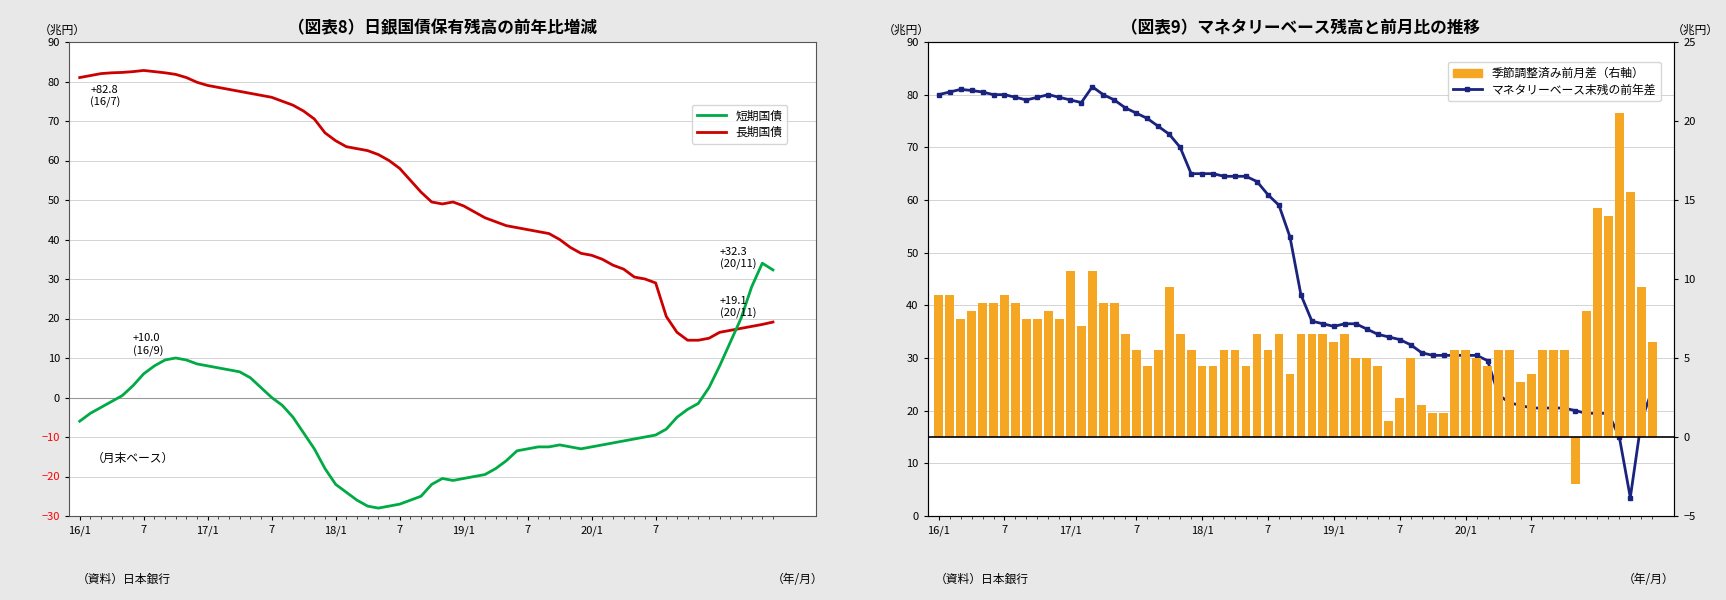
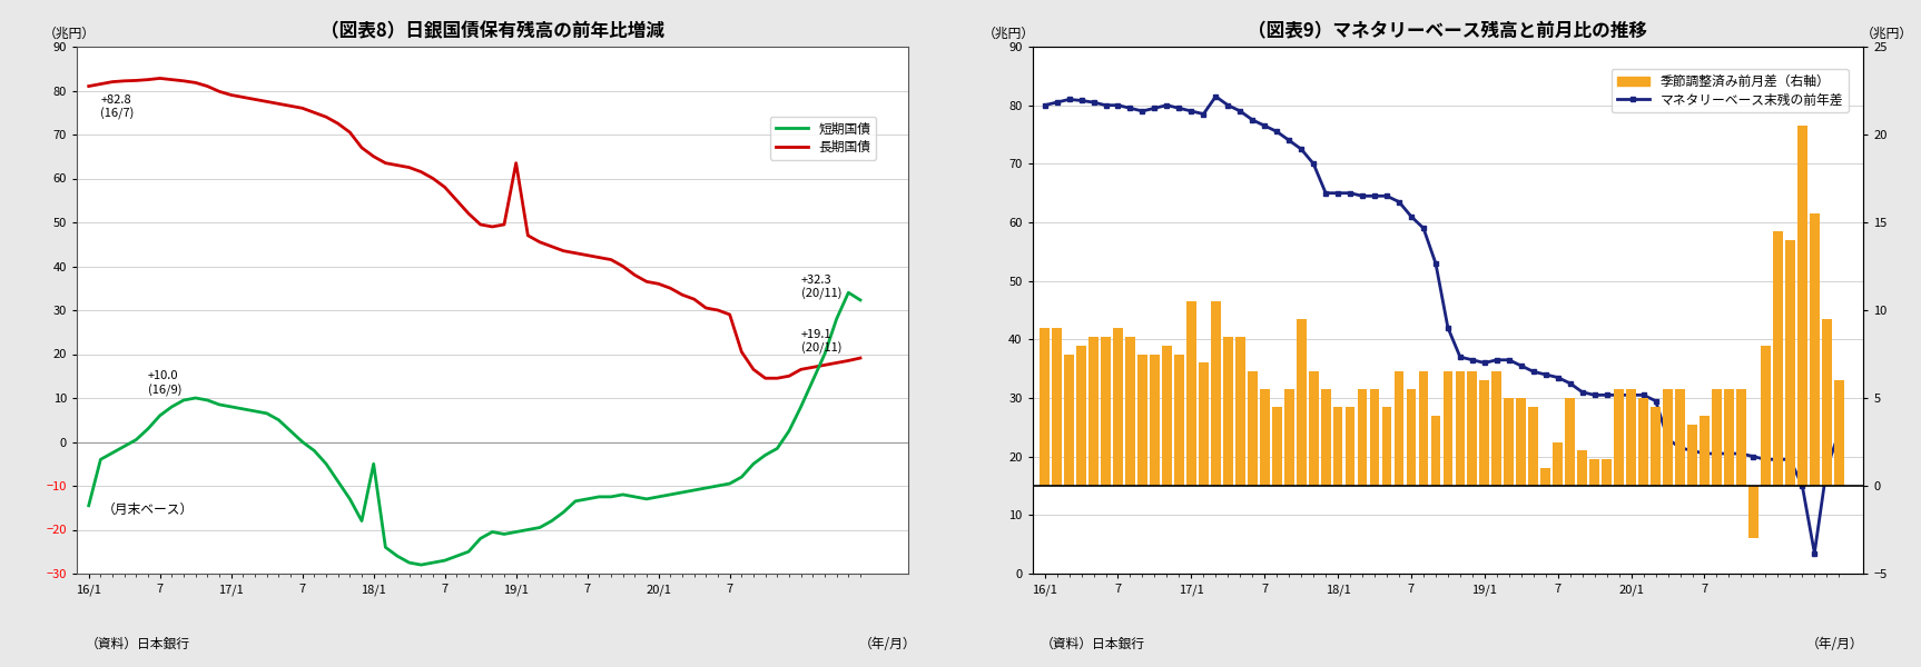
（図表8）日銀国債保有残高の前年比増減/短期国債/16/1: -6.0 -> -14.5
（図表8）日銀国債保有残高の前年比増減/短期国債/18/1: -22.0 -> -5.0
（図表8）日銀国債保有残高の前年比増減/長期国債/19/1: 48.5 -> 63.5
